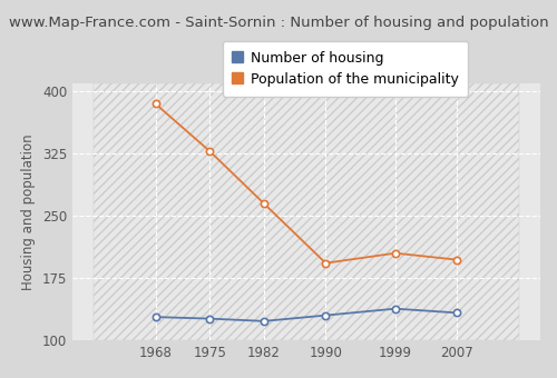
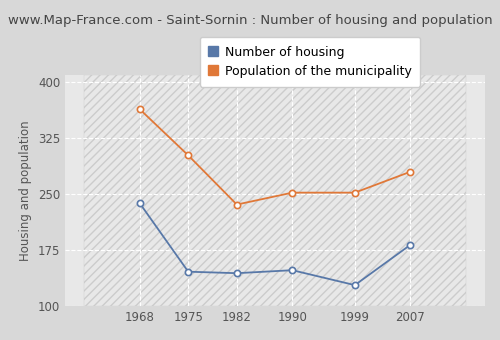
Number of housing/1968: 128 -> 238
Population of the municipality/1968: 385 -> 364
Number of housing/1975: 126 -> 146
Population of the municipality/1975: 328 -> 302
Number of housing/1982: 123 -> 144
Population of the municipality/1982: 265 -> 236
Number of housing/1990: 130 -> 148
Population of the municipality/1990: 193 -> 252
Number of housing/1999: 138 -> 128
Population of the municipality/1999: 205 -> 252
Number of housing/2007: 133 -> 182
Population of the municipality/2007: 197 -> 280
